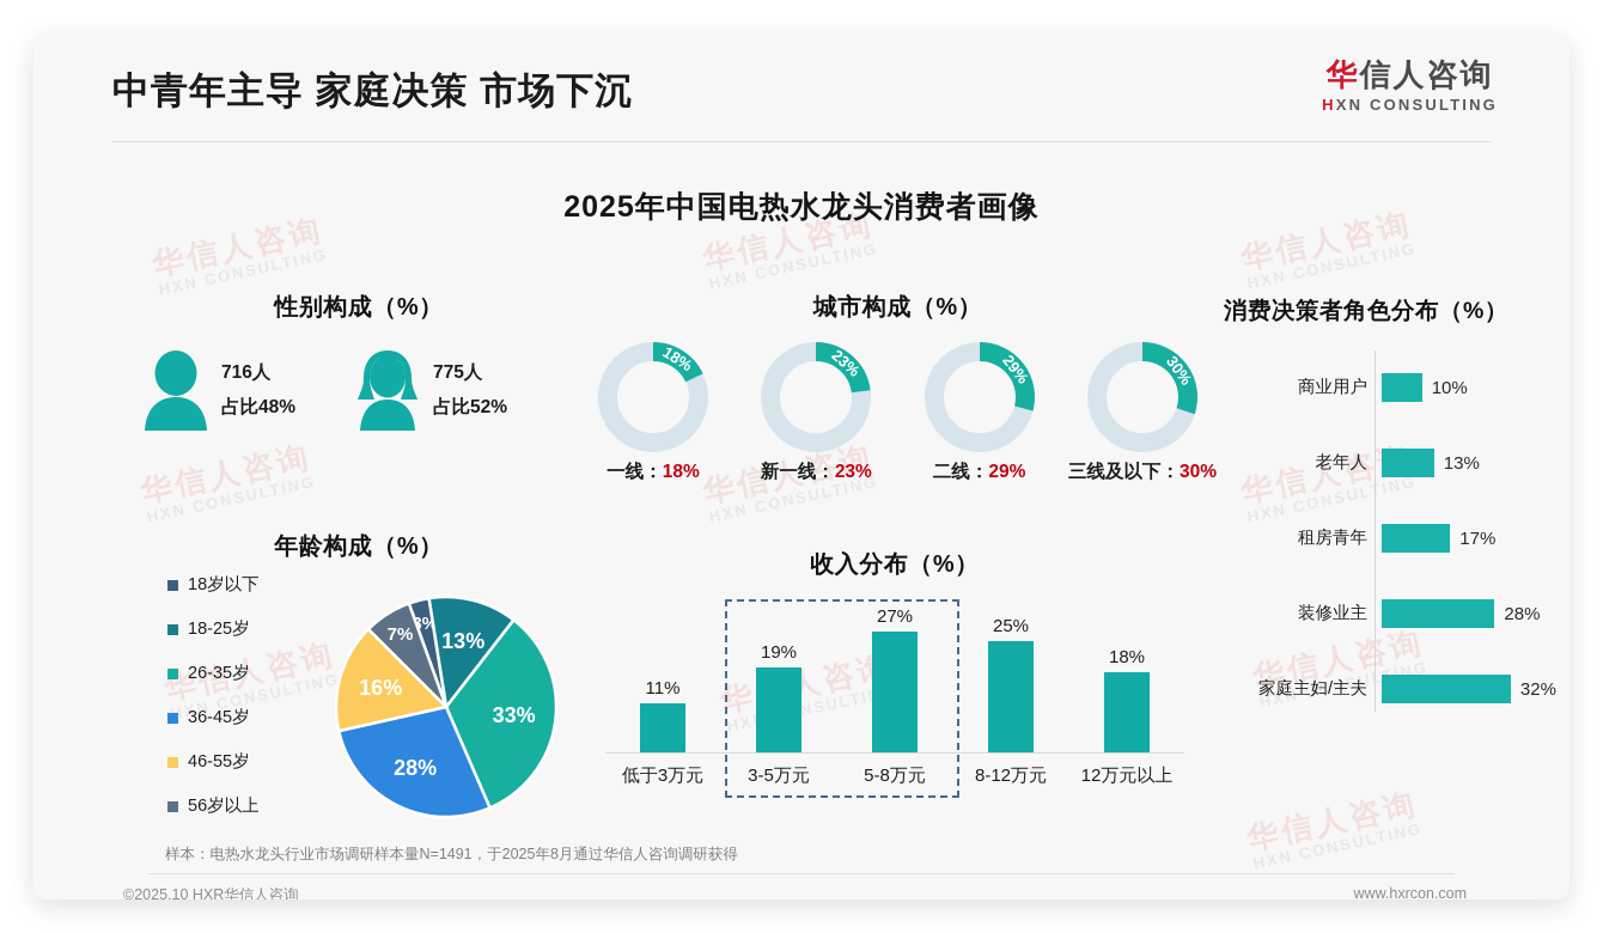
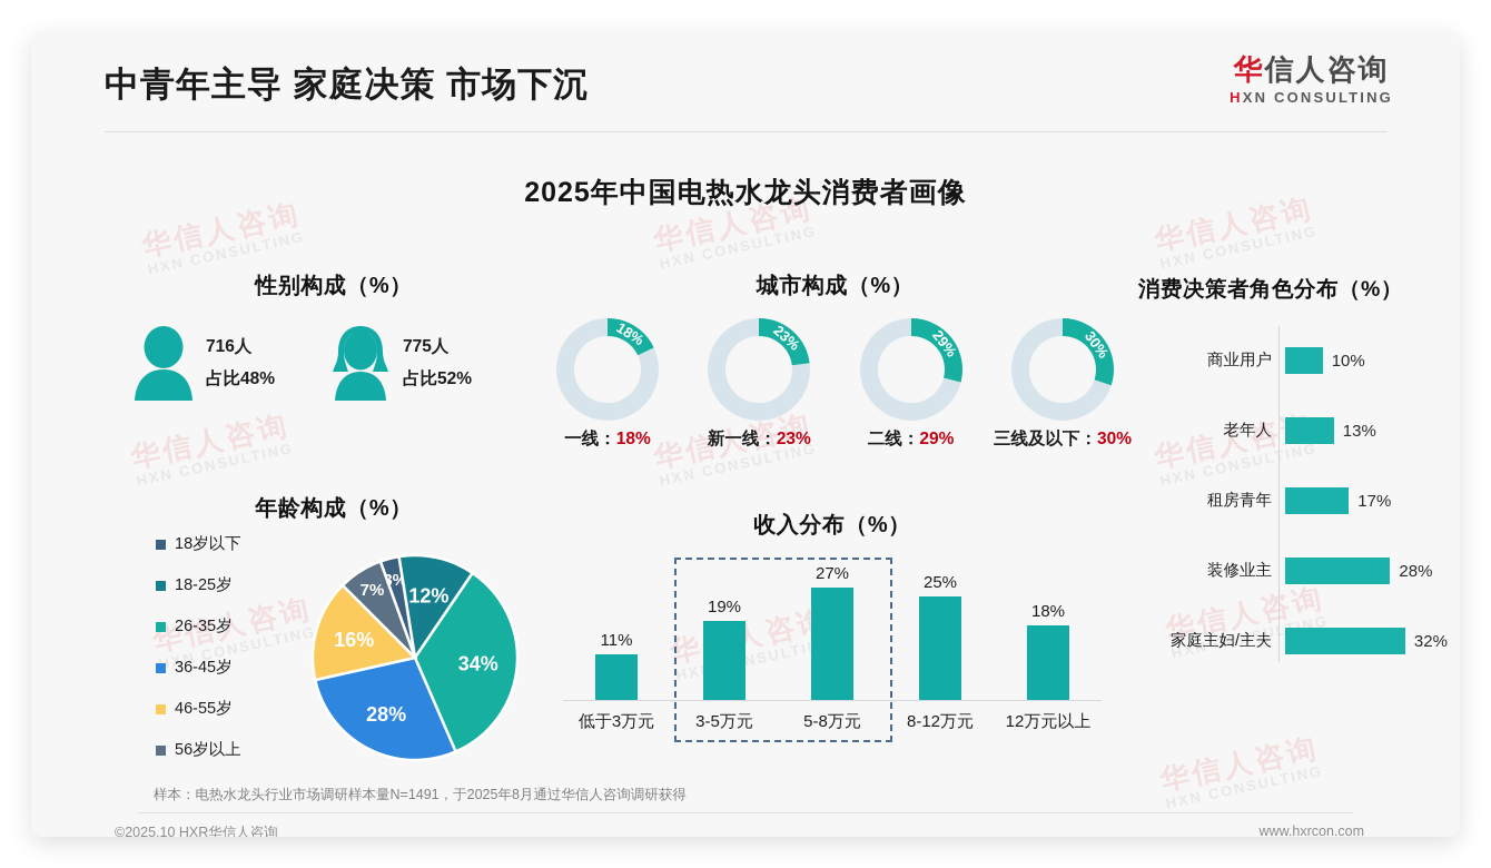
年龄构成（%）/18-25岁: 13% -> 12%
年龄构成（%）/26-35岁: 33% -> 34%
